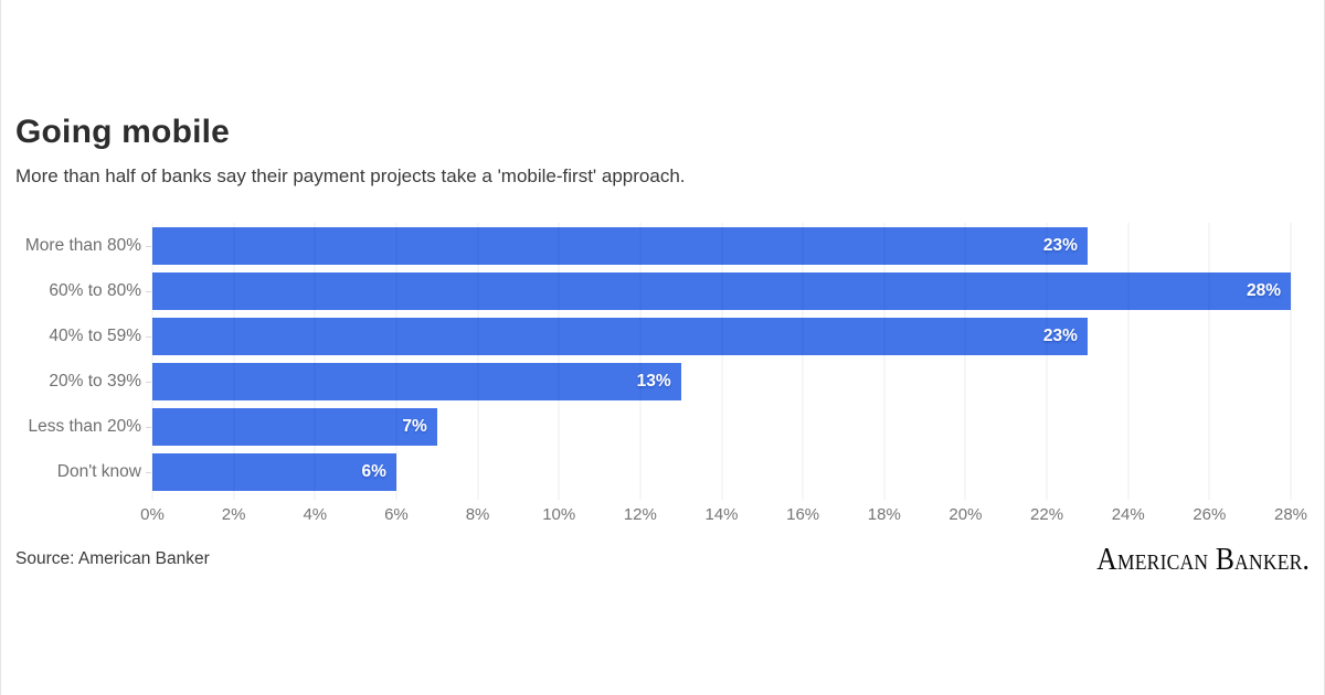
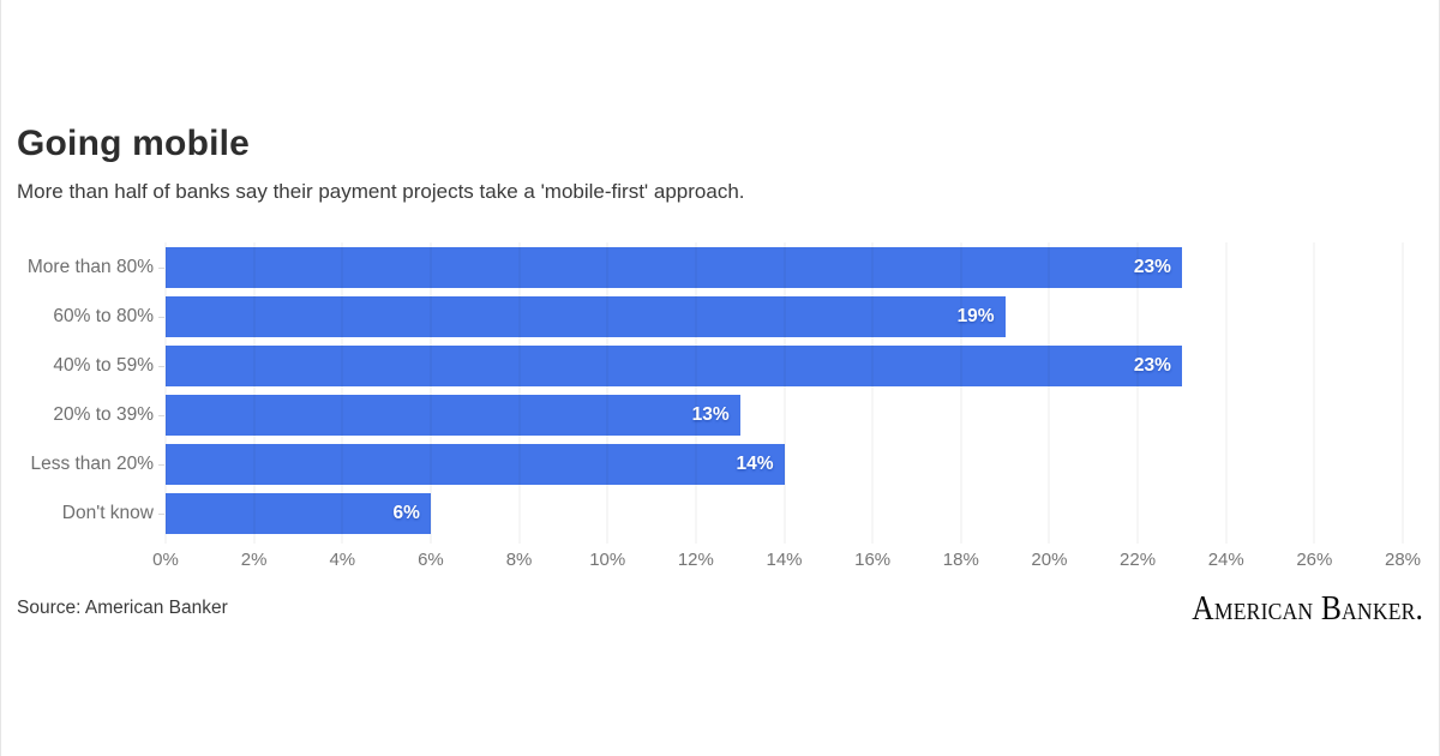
60% to 80%: 28% -> 19%
Less than 20%: 7% -> 14%
